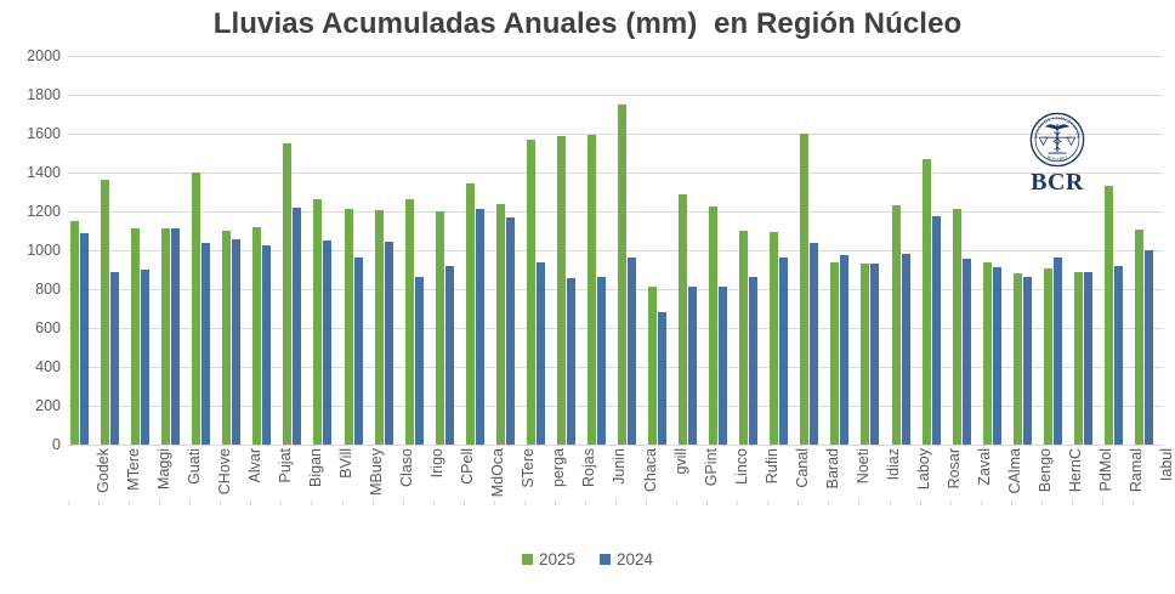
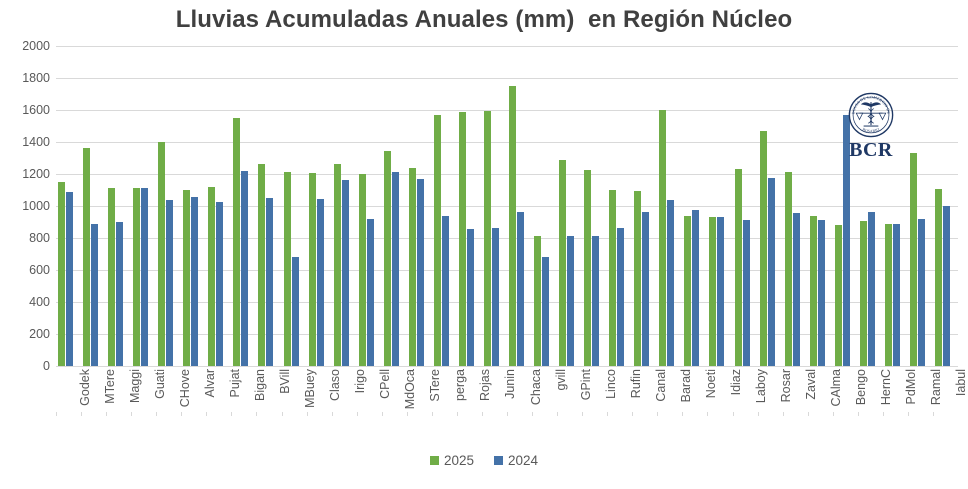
2024/MBuey: 960 -> 680
2024/Irigo: 860 -> 1160
2024/Laboy: 980 -> 910
2024/Bengo: 860 -> 1570
